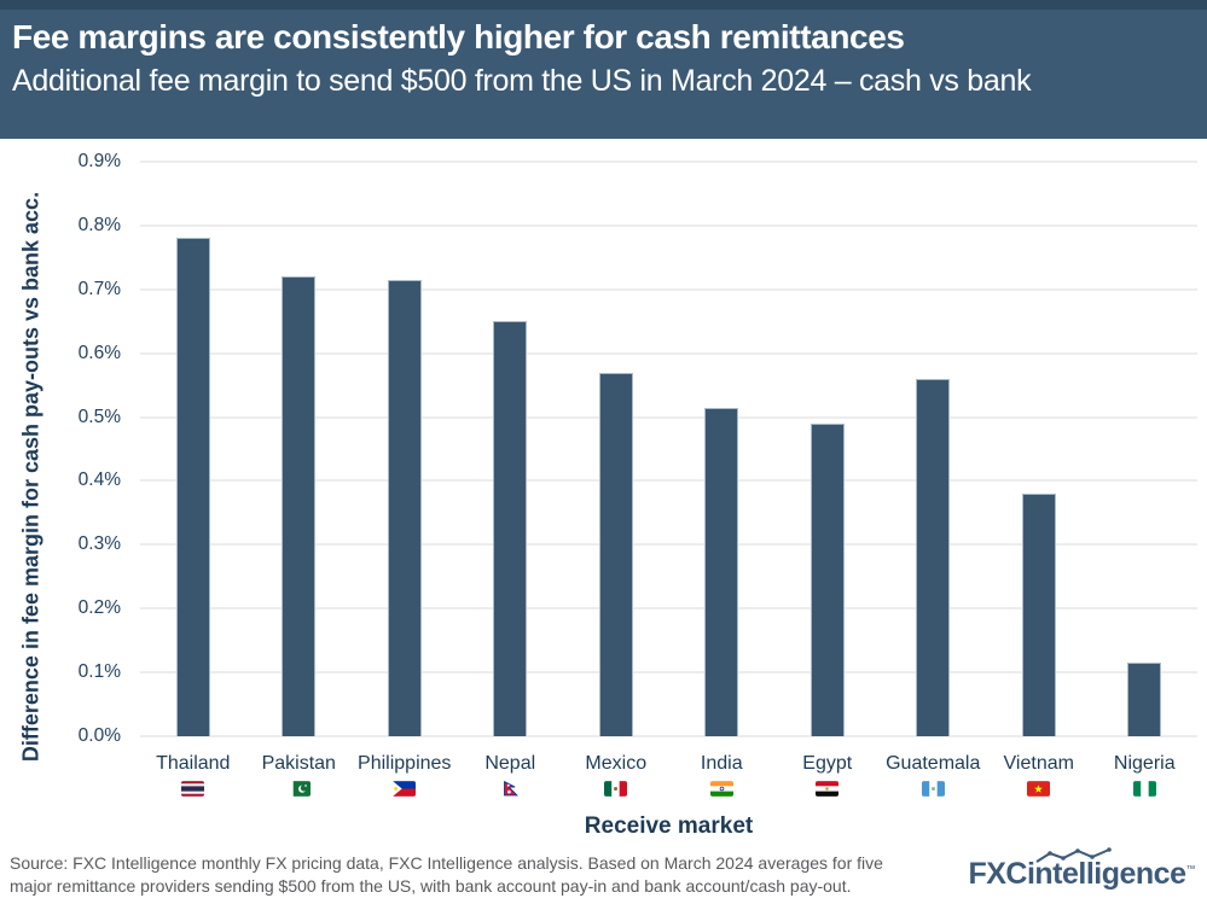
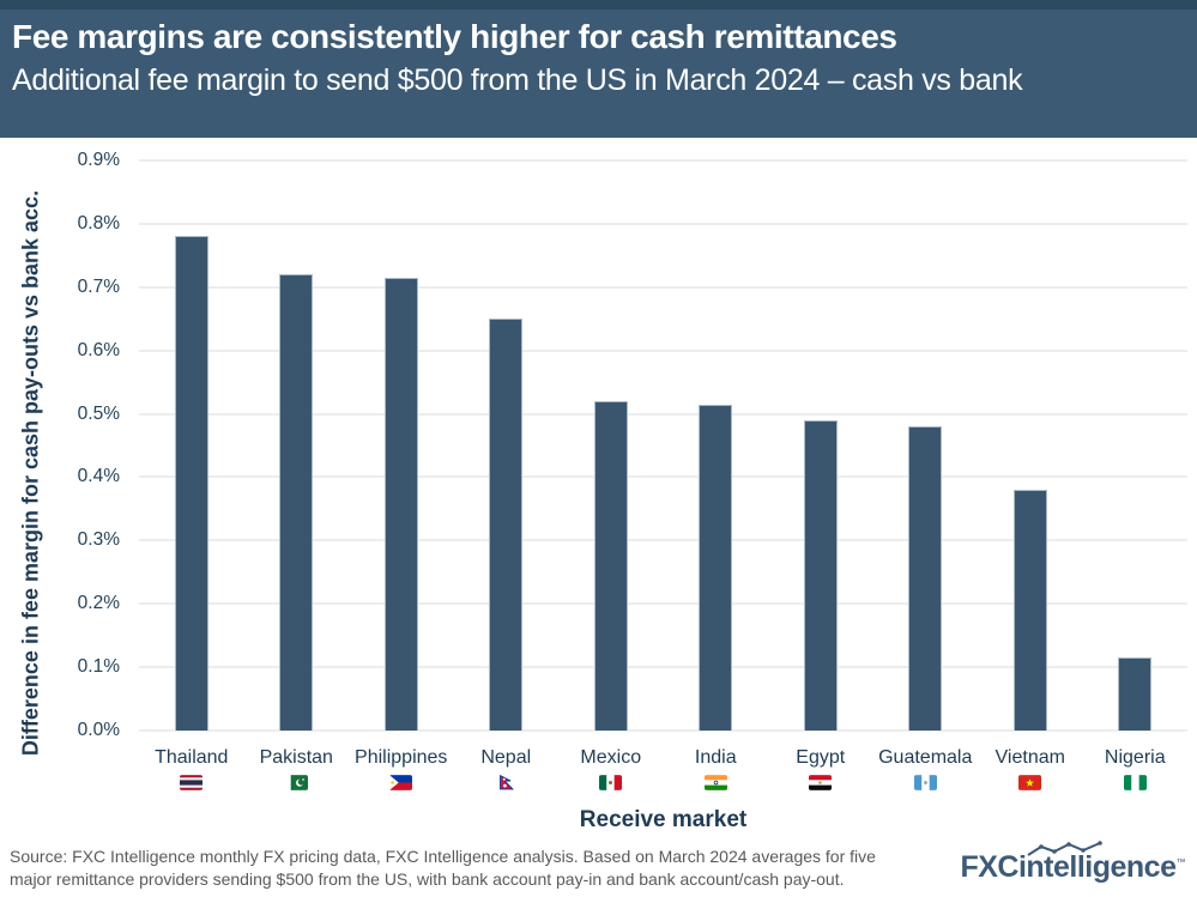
Mexico: 0.57% -> 0.52%
Guatemala: 0.56% -> 0.48%
